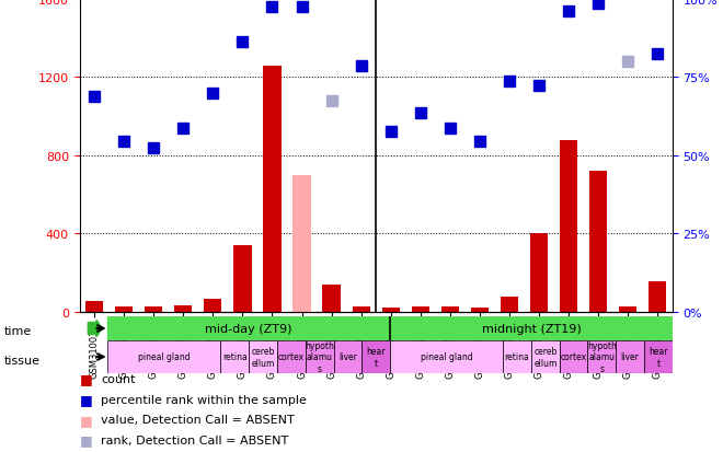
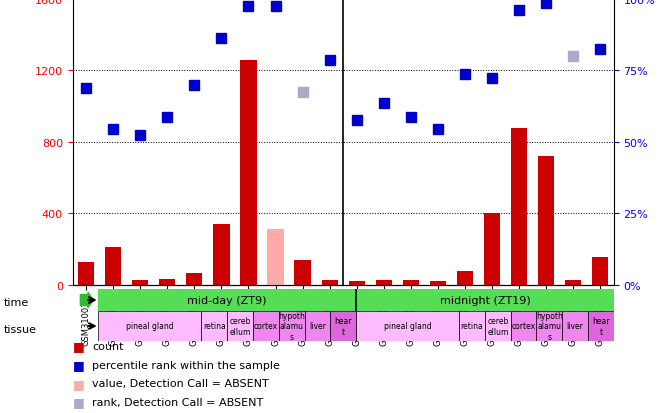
GSM310035: 60 -> 130
GSM310036: 20 -> 210
GSM310049: 700 -> 310
